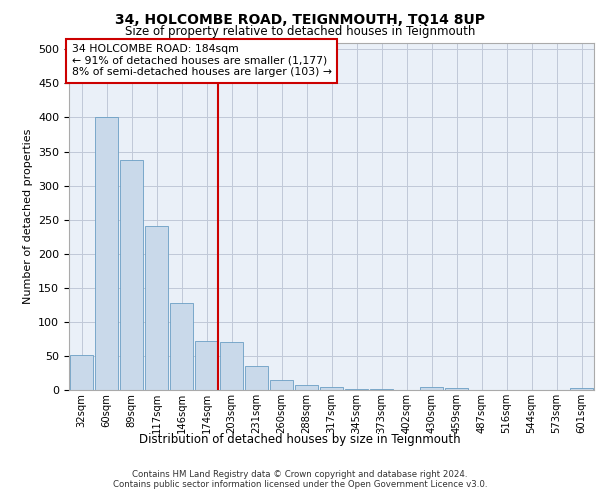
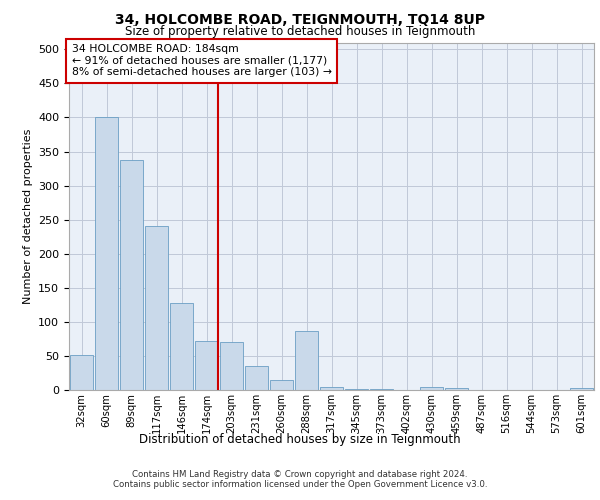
288sqm: 7 -> 86
